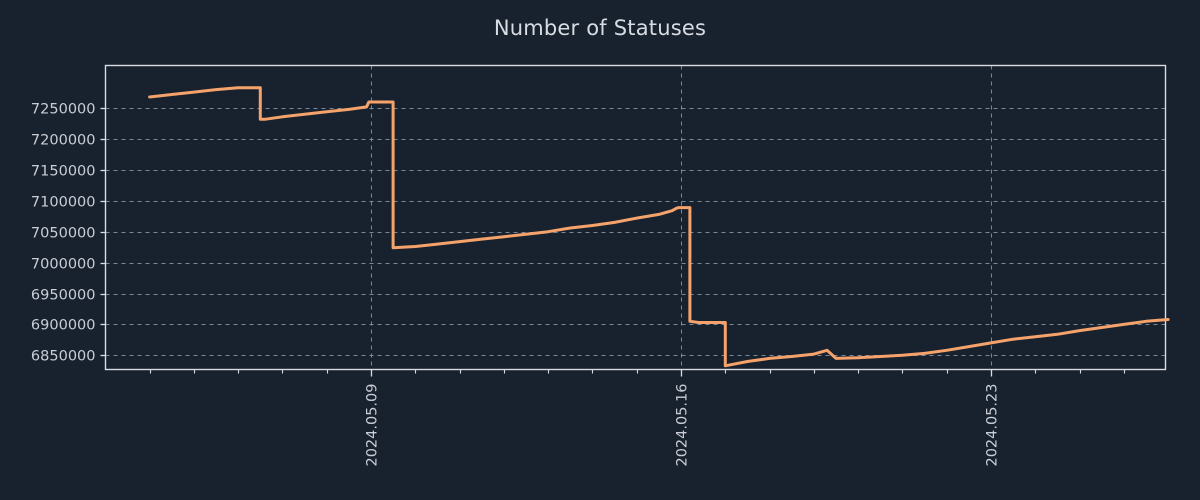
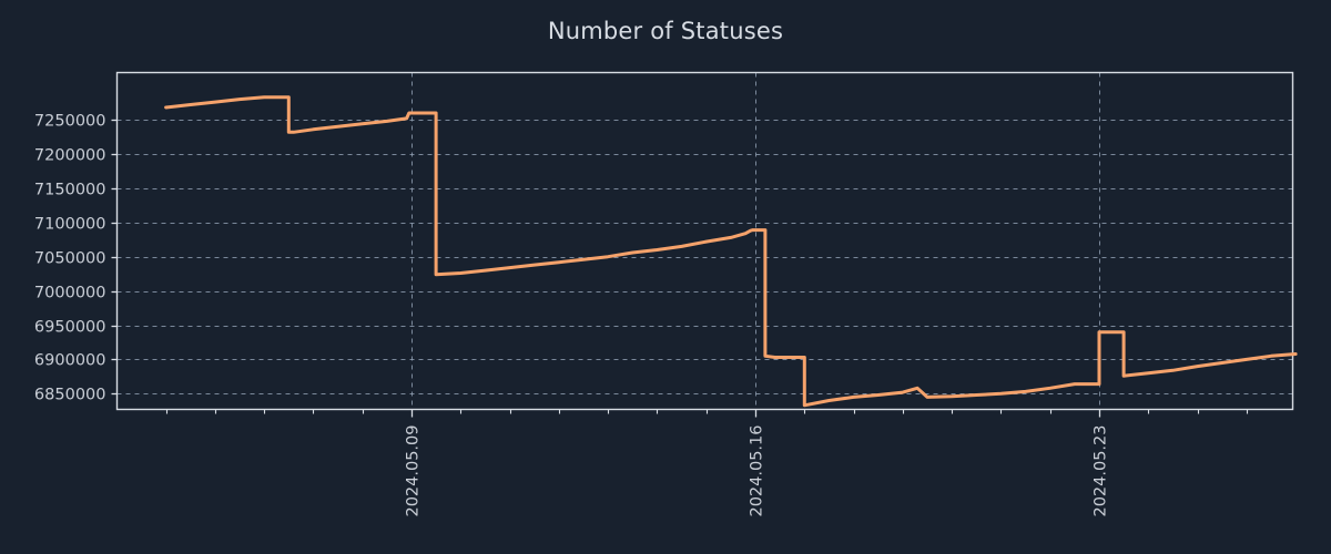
2024.05.23: 6870000 -> 6940000
